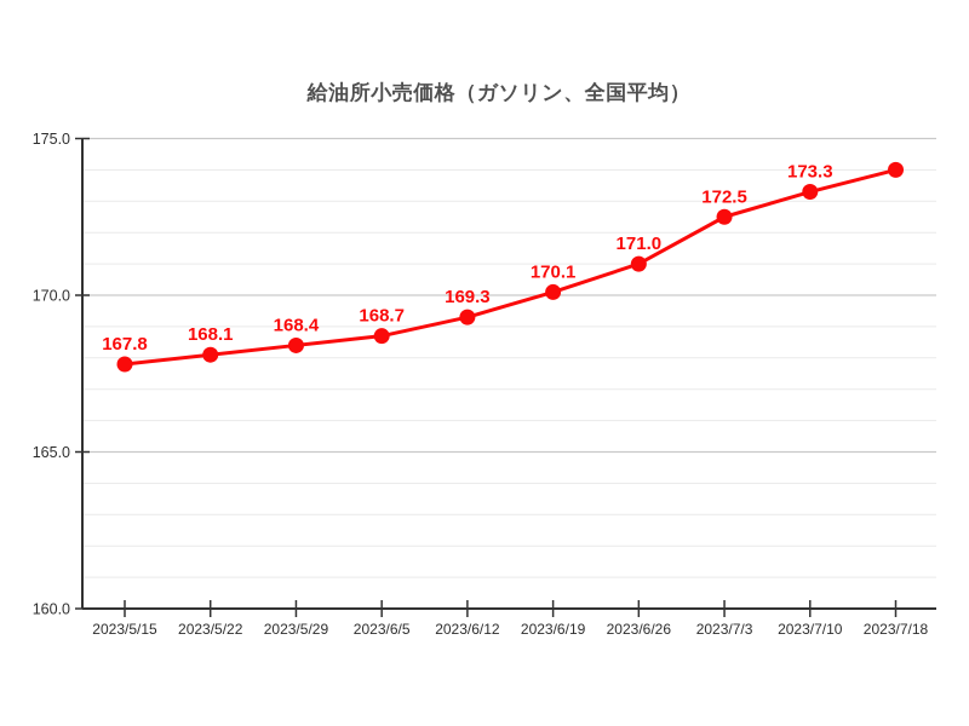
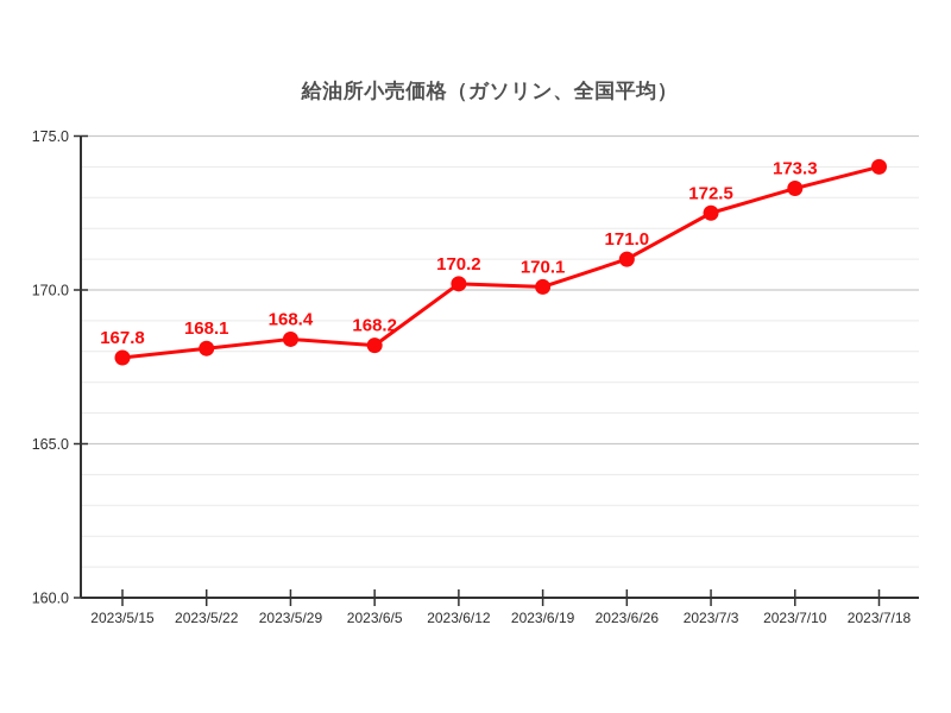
2023/6/5: 168.7 -> 168.2
2023/6/12: 169.3 -> 170.2
